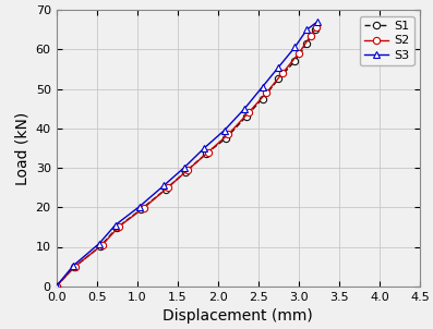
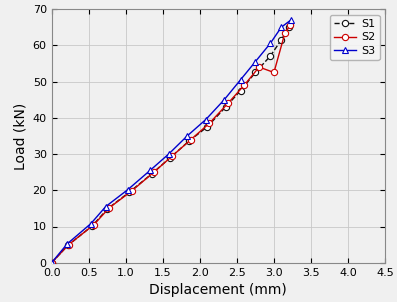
S2/3.0: 59.0 -> 52.5
